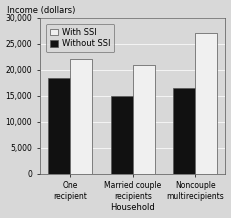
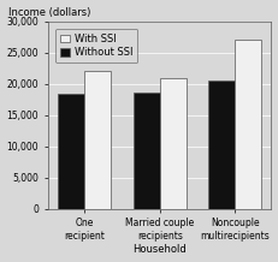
Without SSI/Married couple recipients: 15,000 -> 18,600
Without SSI/Noncouple multirecipients: 16,500 -> 20,600
